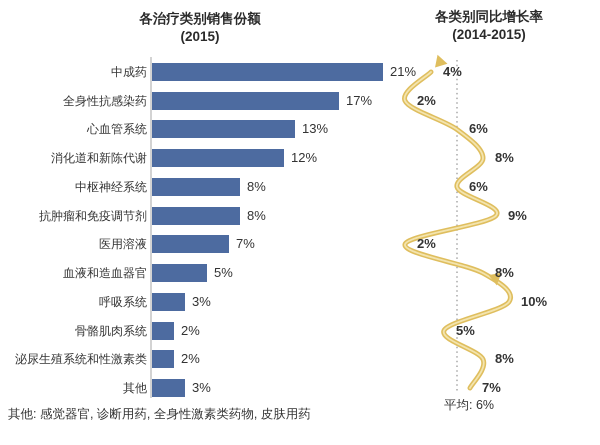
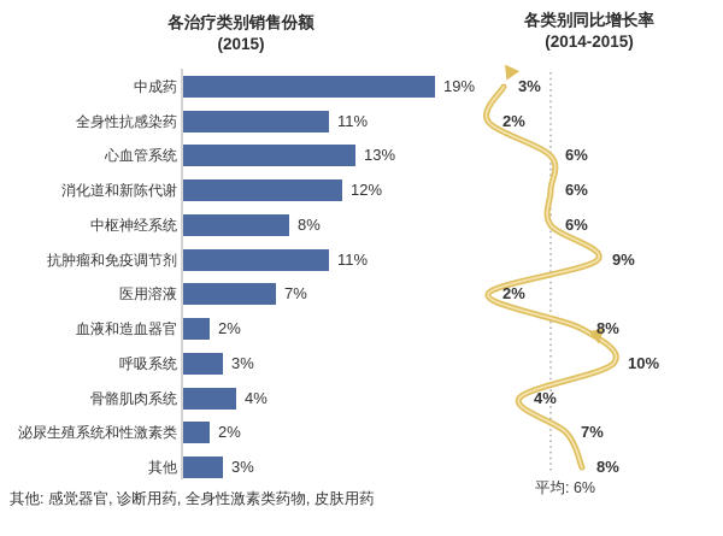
各治疗类别销售份额 (2015)/中成药: 21% -> 19%
各治疗类别销售份额 (2015)/全身性抗感染药: 17% -> 11%
各治疗类别销售份额 (2015)/抗肿瘤和免疫调节剂: 8% -> 11%
各治疗类别销售份额 (2015)/血液和造血器官: 5% -> 2%
各治疗类别销售份额 (2015)/骨骼肌肉系统: 2% -> 4%
各类别同比增长率 (2014-2015)/中成药: 4% -> 3%
各类别同比增长率 (2014-2015)/消化道和新陈代谢: 8% -> 6%
各类别同比增长率 (2014-2015)/骨骼肌肉系统: 5% -> 4%
各类别同比增长率 (2014-2015)/泌尿生殖系统和性激素类: 8% -> 7%
各类别同比增长率 (2014-2015)/其他: 7% -> 8%
